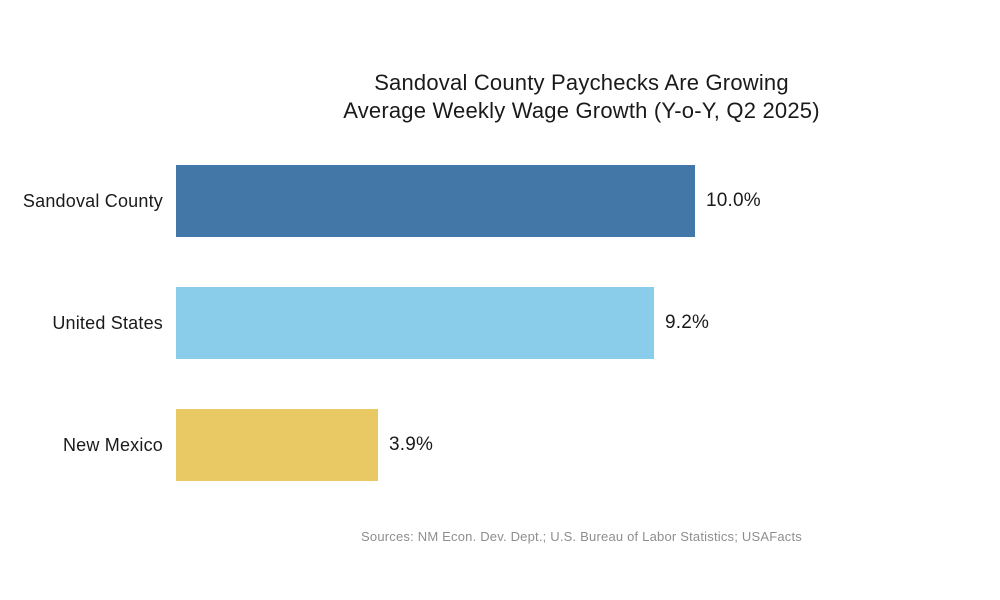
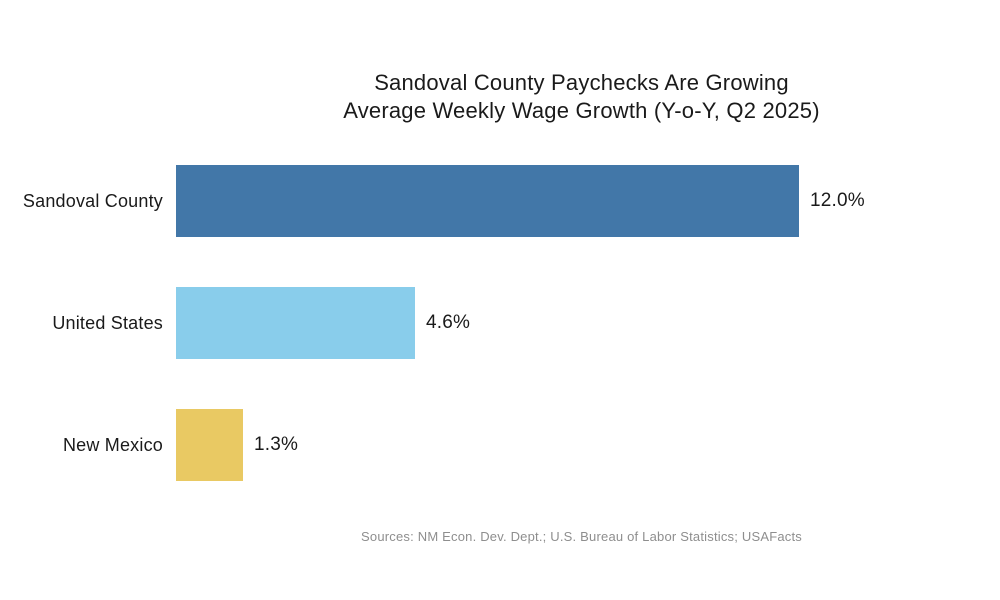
Sandoval County: 10.0% -> 12.0%
United States: 9.2% -> 4.6%
New Mexico: 3.9% -> 1.3%
